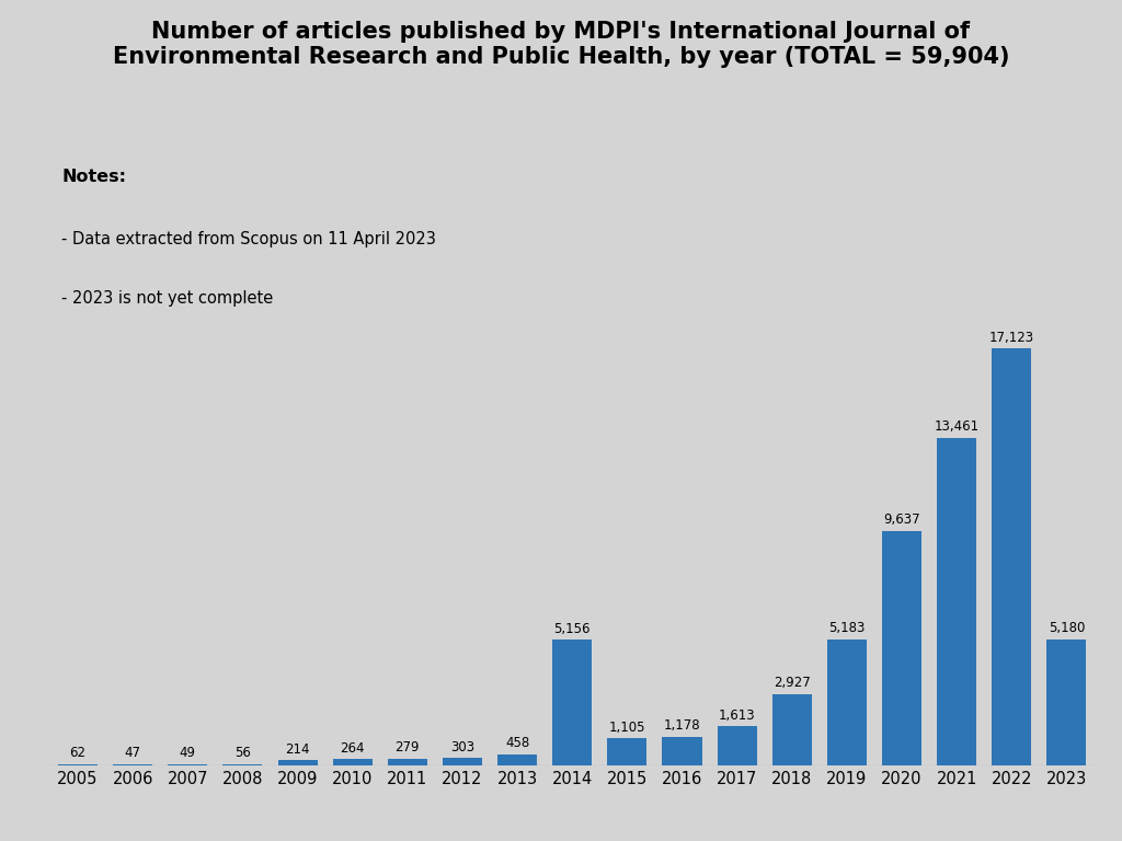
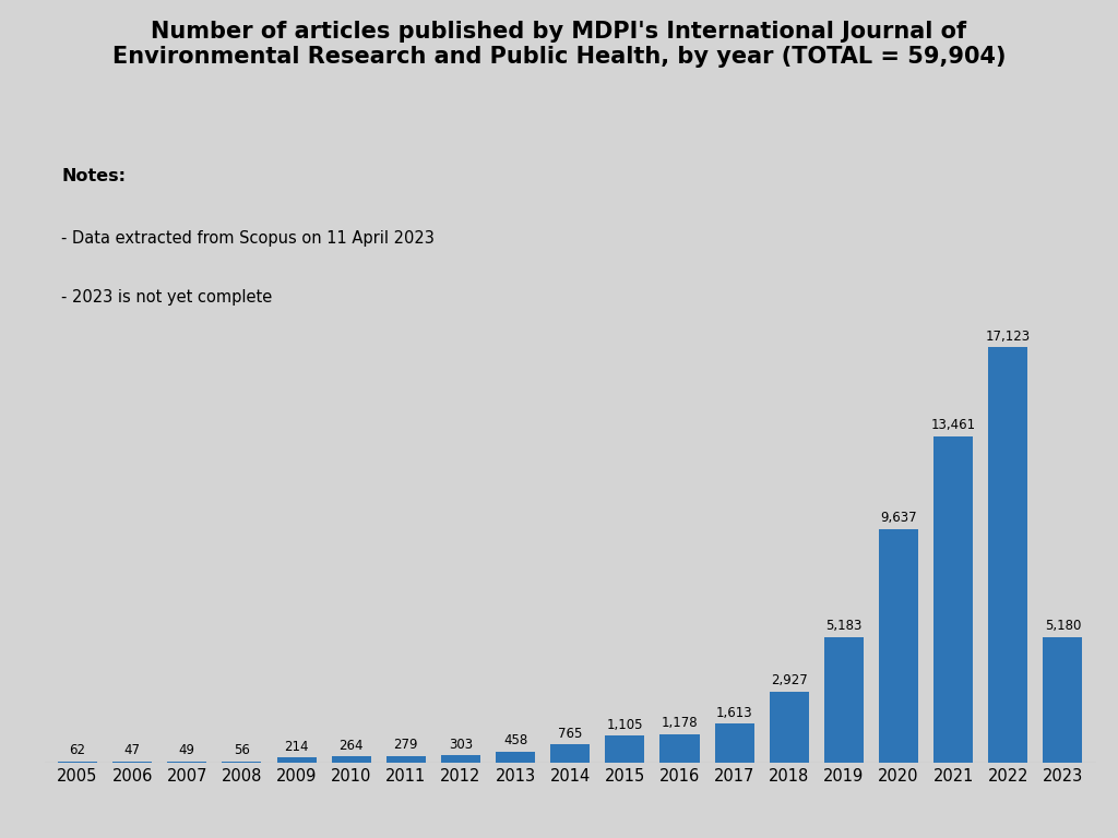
2014: 5,156 -> 765
